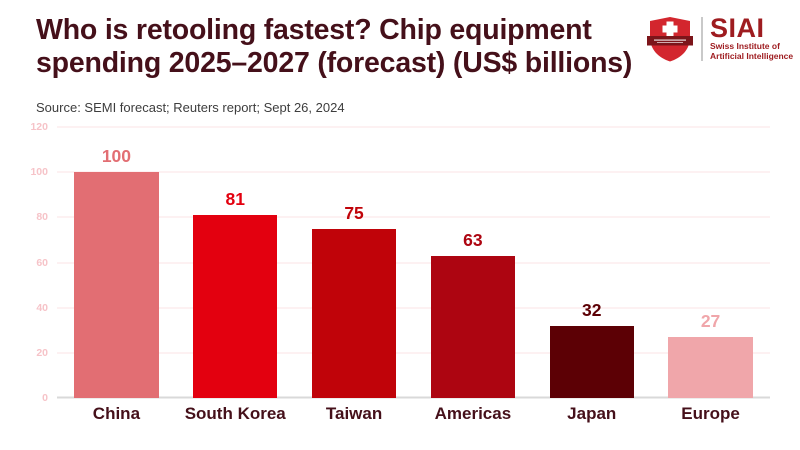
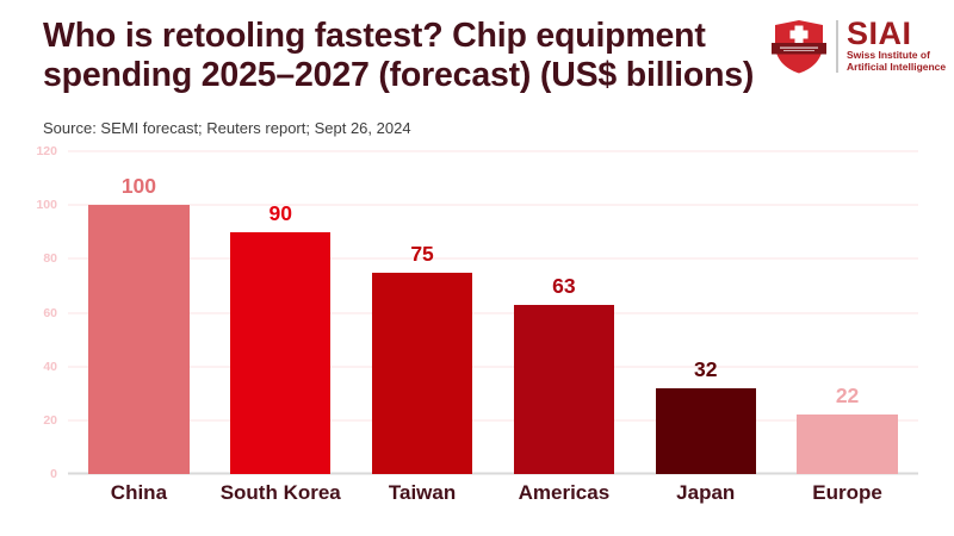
South Korea: 81 -> 90
Europe: 27 -> 22
